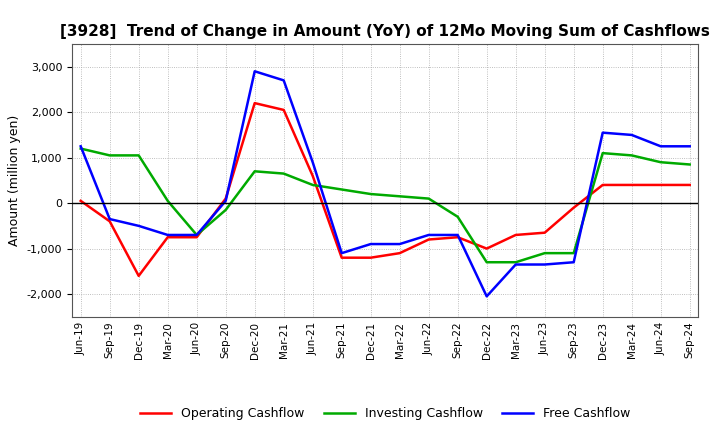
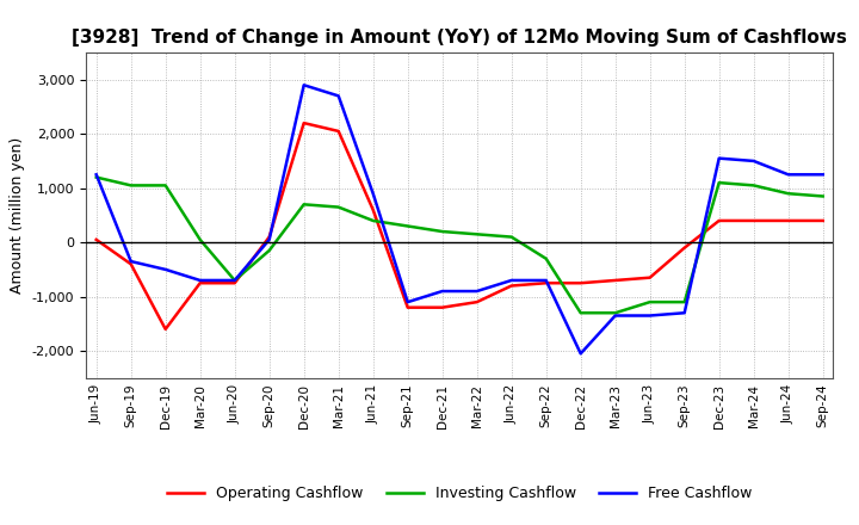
Operating Cashflow/Dec-22: -1,000 -> -750
